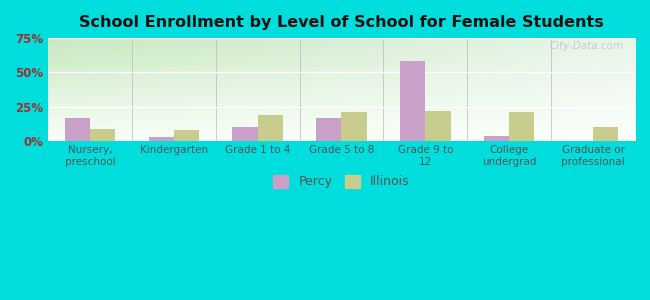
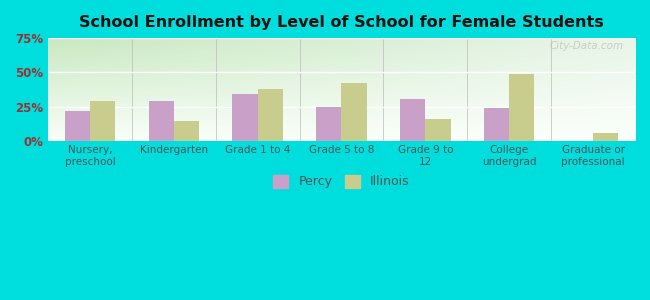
Percy/Nursery, preschool: 17% -> 22%
Illinois/Nursery, preschool: 9% -> 29%
Percy/Kindergarten: 3% -> 29%
Illinois/Kindergarten: 8% -> 15%
Percy/Grade 1 to 4: 10% -> 34%
Illinois/Grade 1 to 4: 19% -> 38%
Percy/Grade 5 to 8: 17% -> 25%
Illinois/Grade 5 to 8: 21% -> 42%
Percy/Grade 9 to 12: 58% -> 31%
Illinois/Grade 9 to 12: 22% -> 16%
Percy/College undergrad: 4% -> 24%
Illinois/College undergrad: 21% -> 49%
Illinois/Graduate or professional: 10% -> 6%
